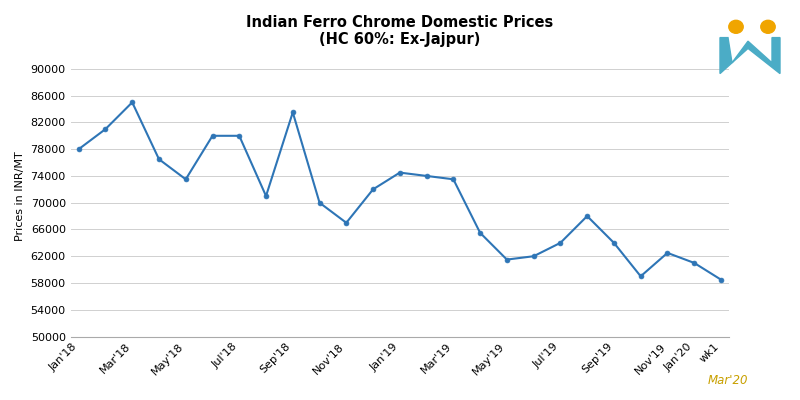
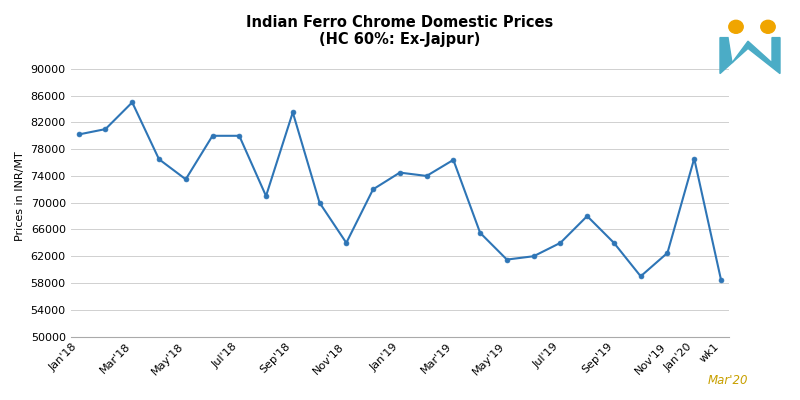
Jan'18: 78000 -> 80200
Nov'18: 67000 -> 64000
Mar'19: 73500 -> 76400
Jan'20: 61000 -> 76600
